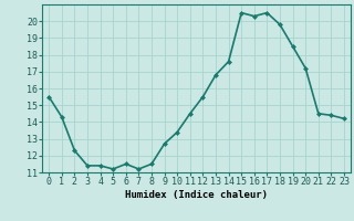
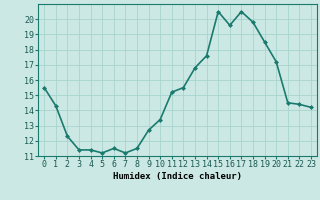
11: 14.5 -> 15.2
16: 20.3 -> 19.6
